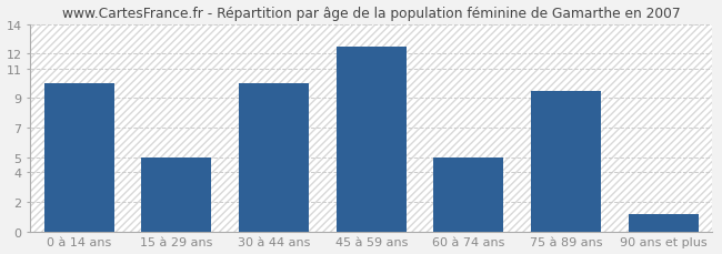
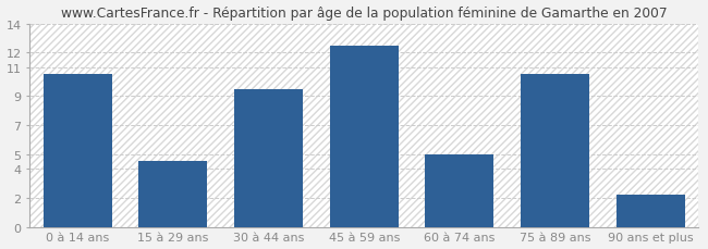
0 à 14 ans: 10.0 -> 10.5
15 à 29 ans: 5.0 -> 4.5
30 à 44 ans: 10.0 -> 9.5
75 à 89 ans: 9.5 -> 10.5
90 ans et plus: 1.2 -> 2.2
